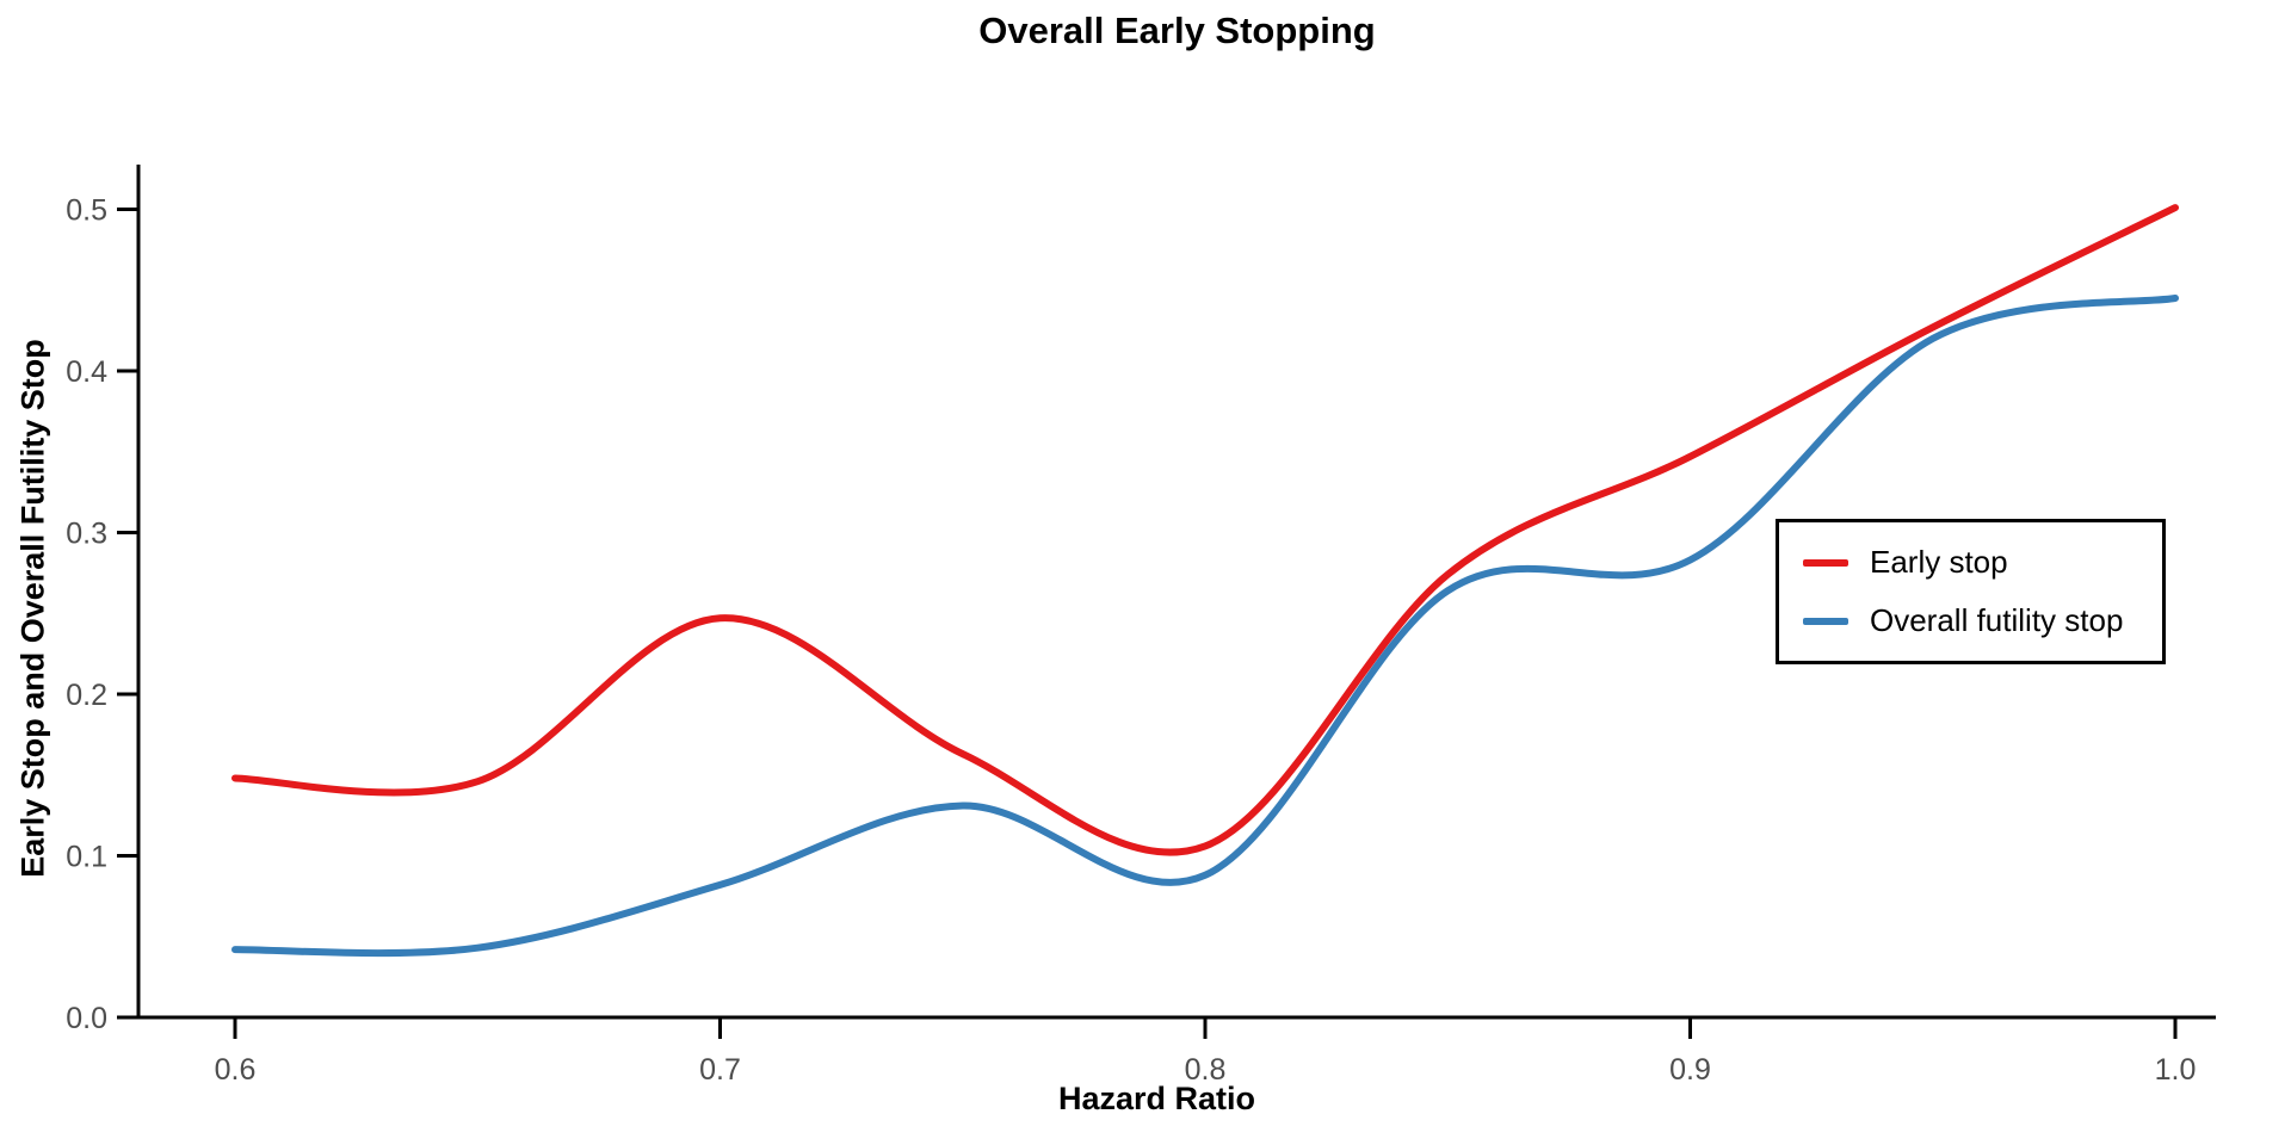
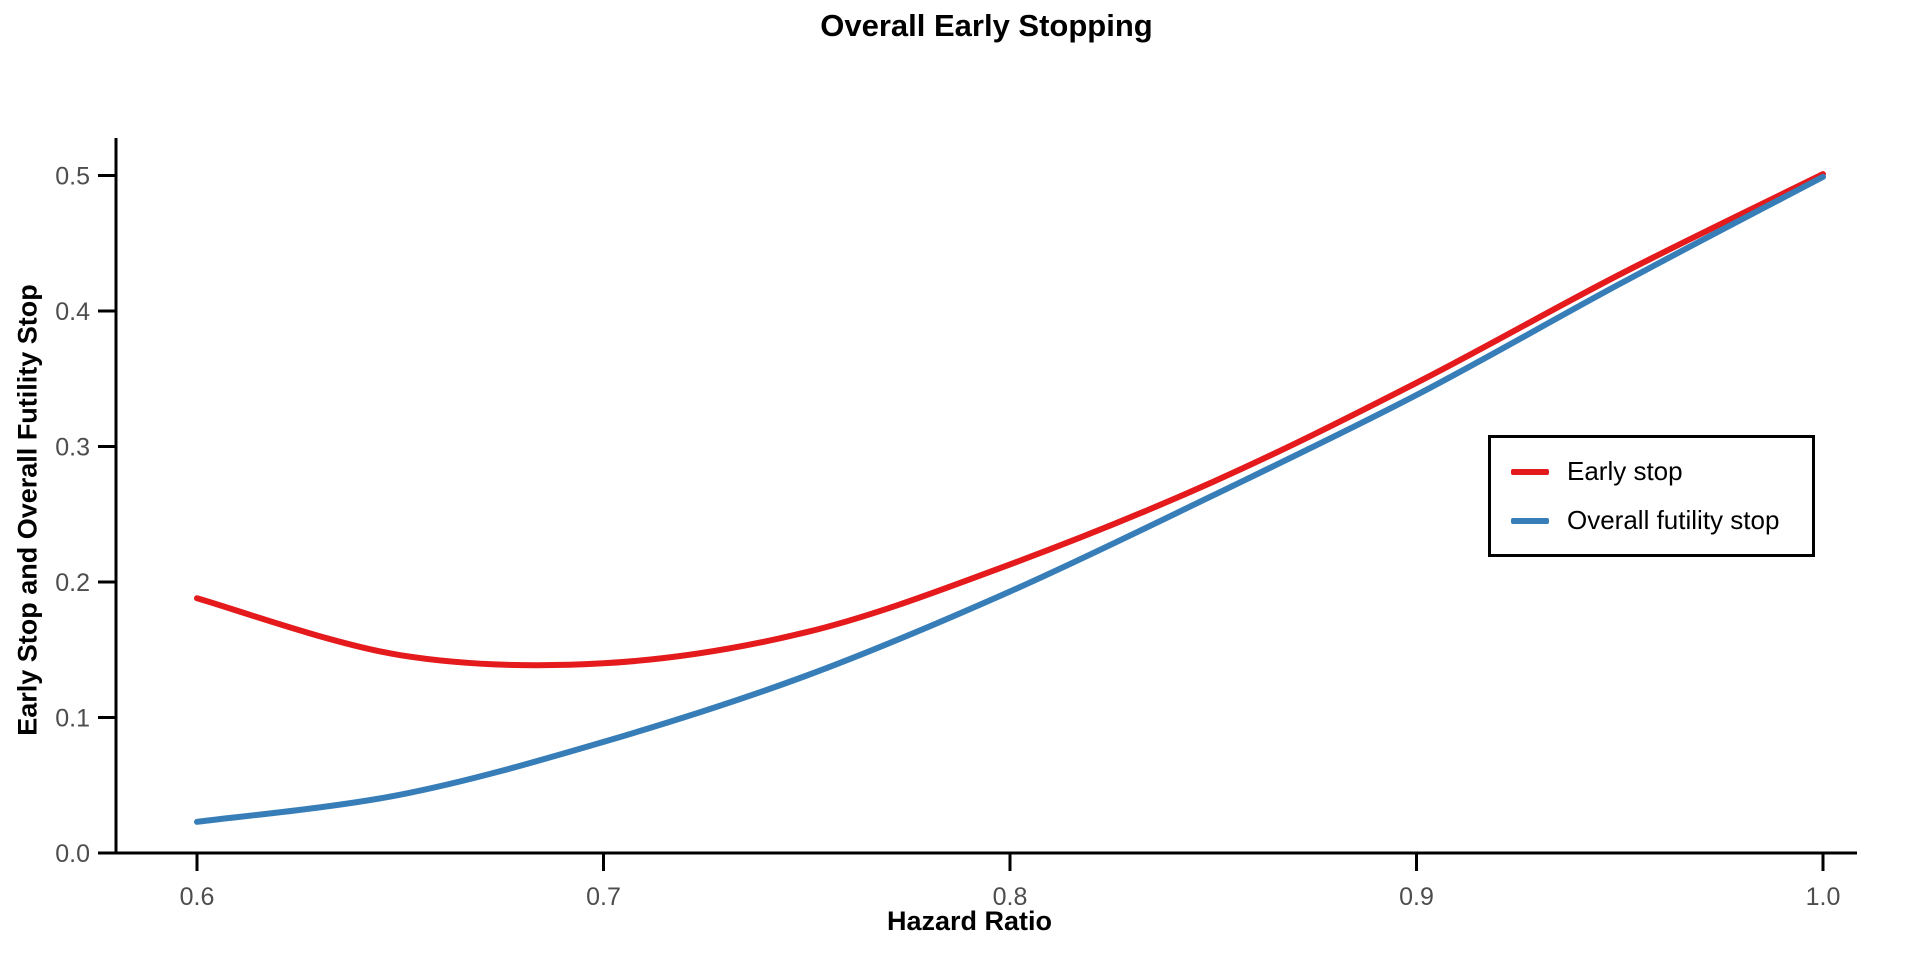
Early stop/0.6: 0.148 -> 0.188
Overall futility stop/0.6: 0.042 -> 0.023
Early stop/0.7: 0.247 -> 0.140
Early stop/0.8: 0.106 -> 0.213
Overall futility stop/0.8: 0.088 -> 0.193
Overall futility stop/0.9: 0.283 -> 0.338
Overall futility stop/1.0: 0.445 -> 0.499
